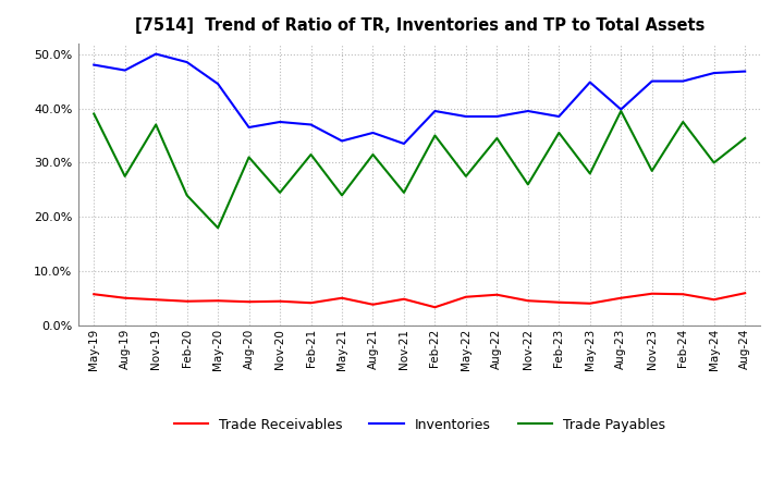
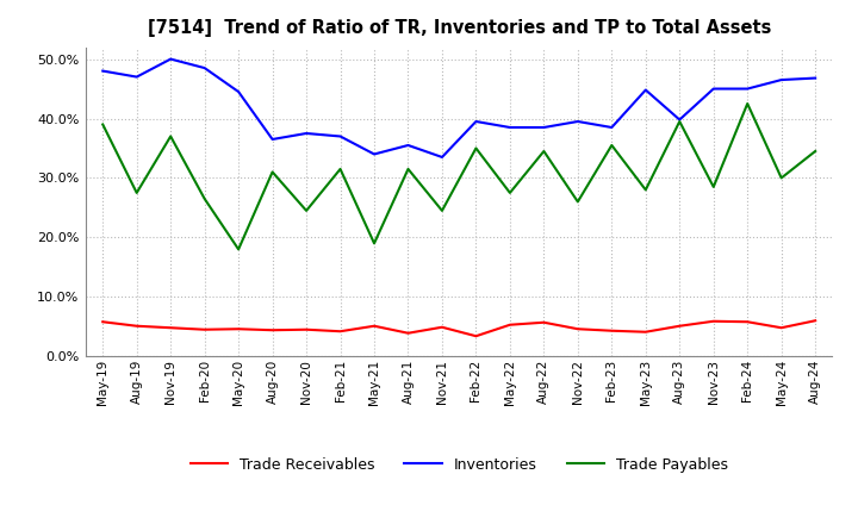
Trade Payables/Feb-20: 24.0% -> 26.5%
Trade Payables/May-21: 24.0% -> 19.0%
Trade Payables/Feb-24: 37.5% -> 42.5%
